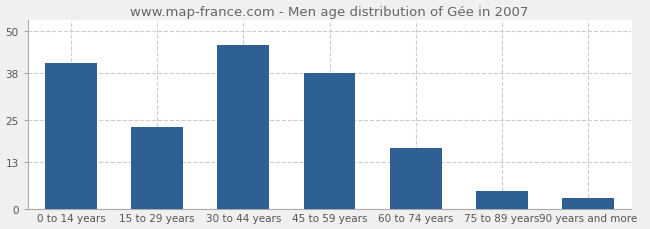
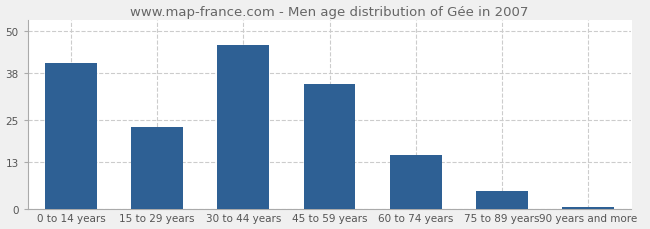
45 to 59 years: 38.0 -> 35.0
60 to 74 years: 17.0 -> 15.0
90 years and more: 3.0 -> 0.5
